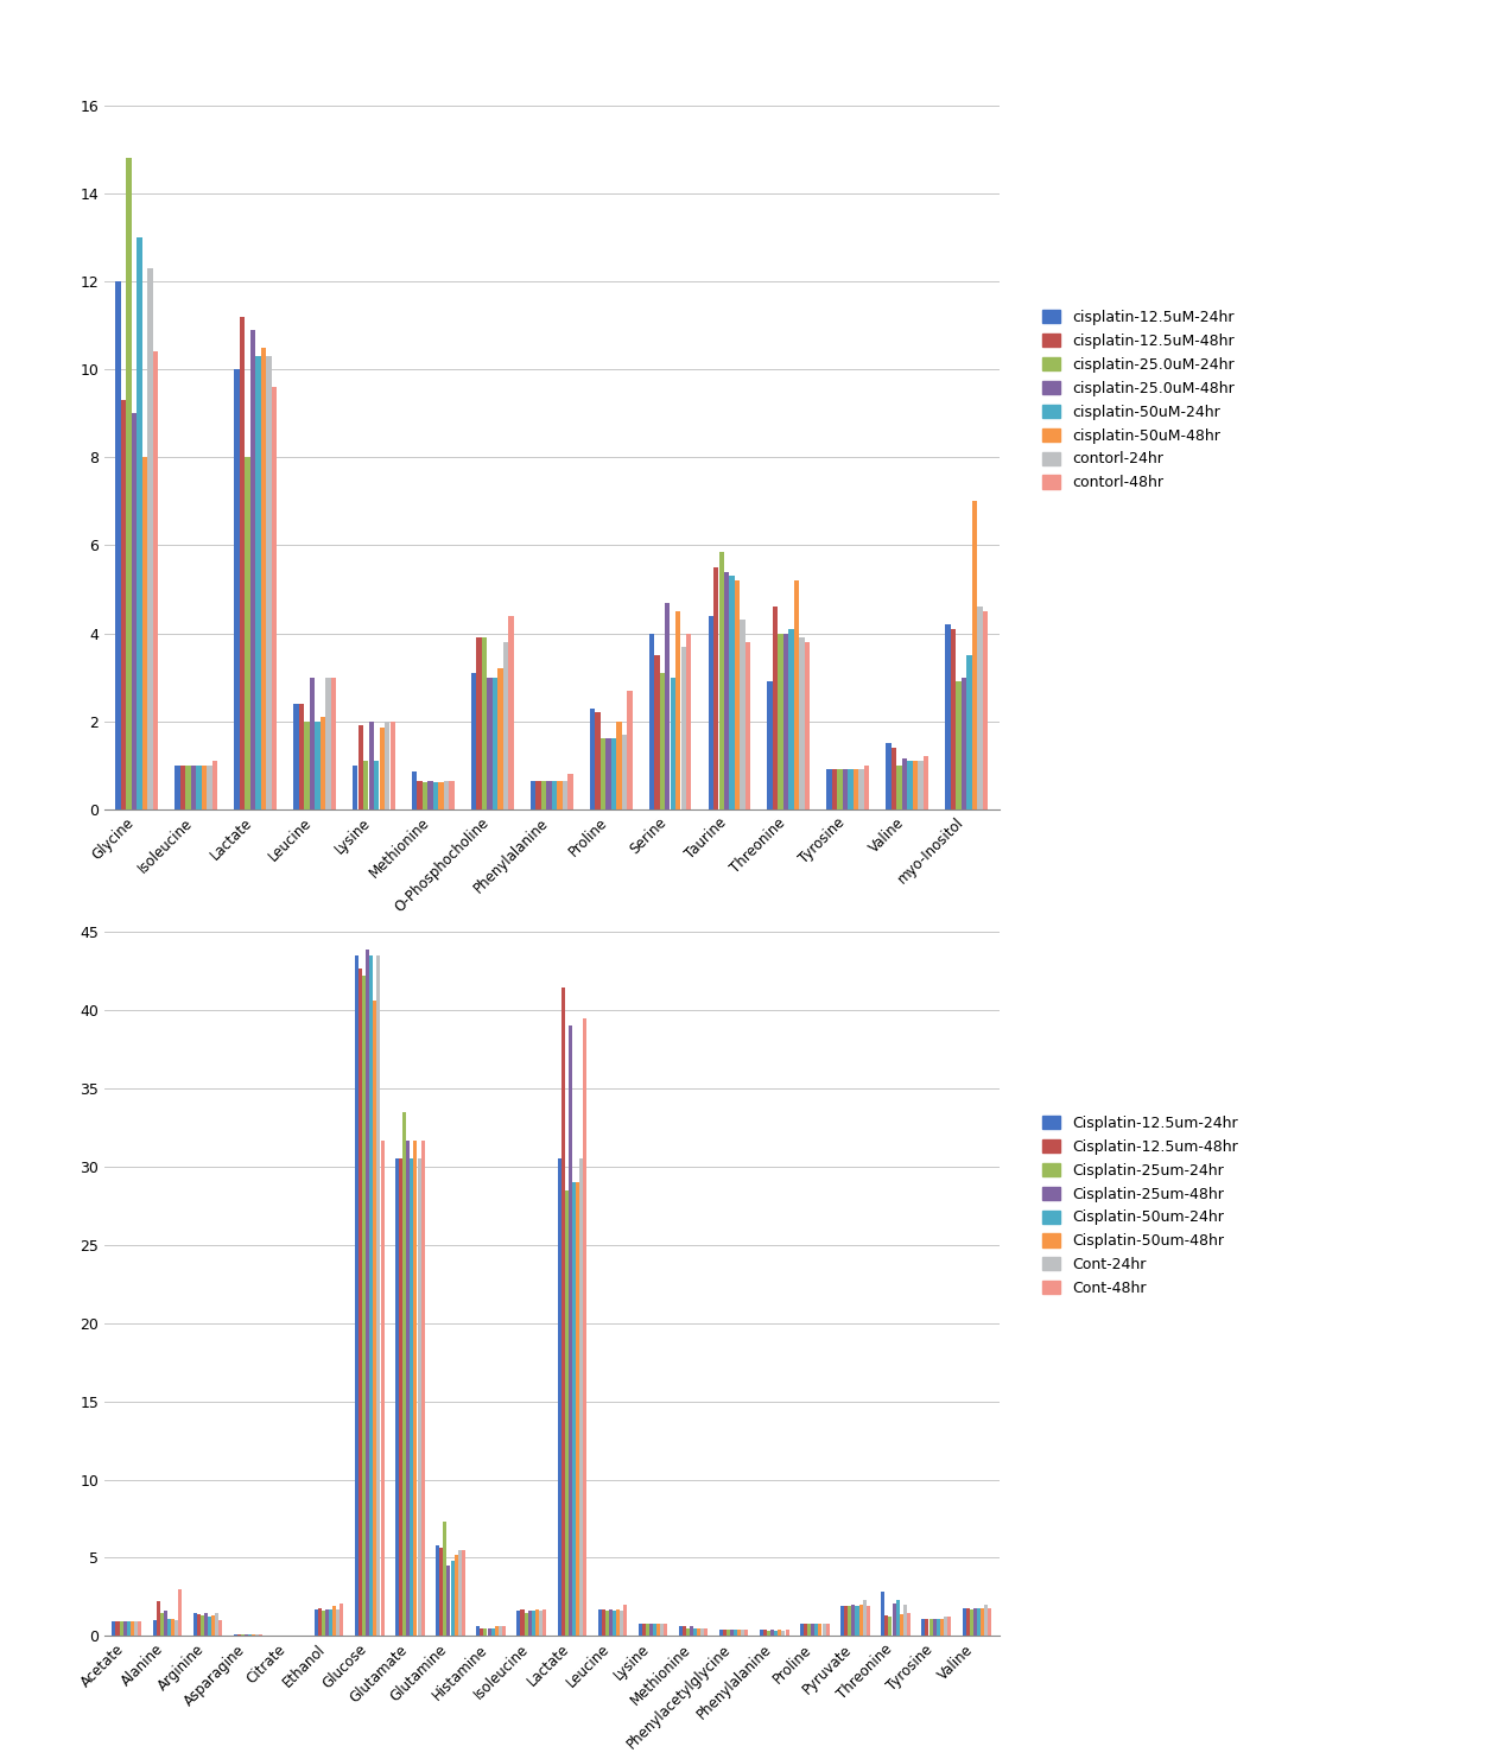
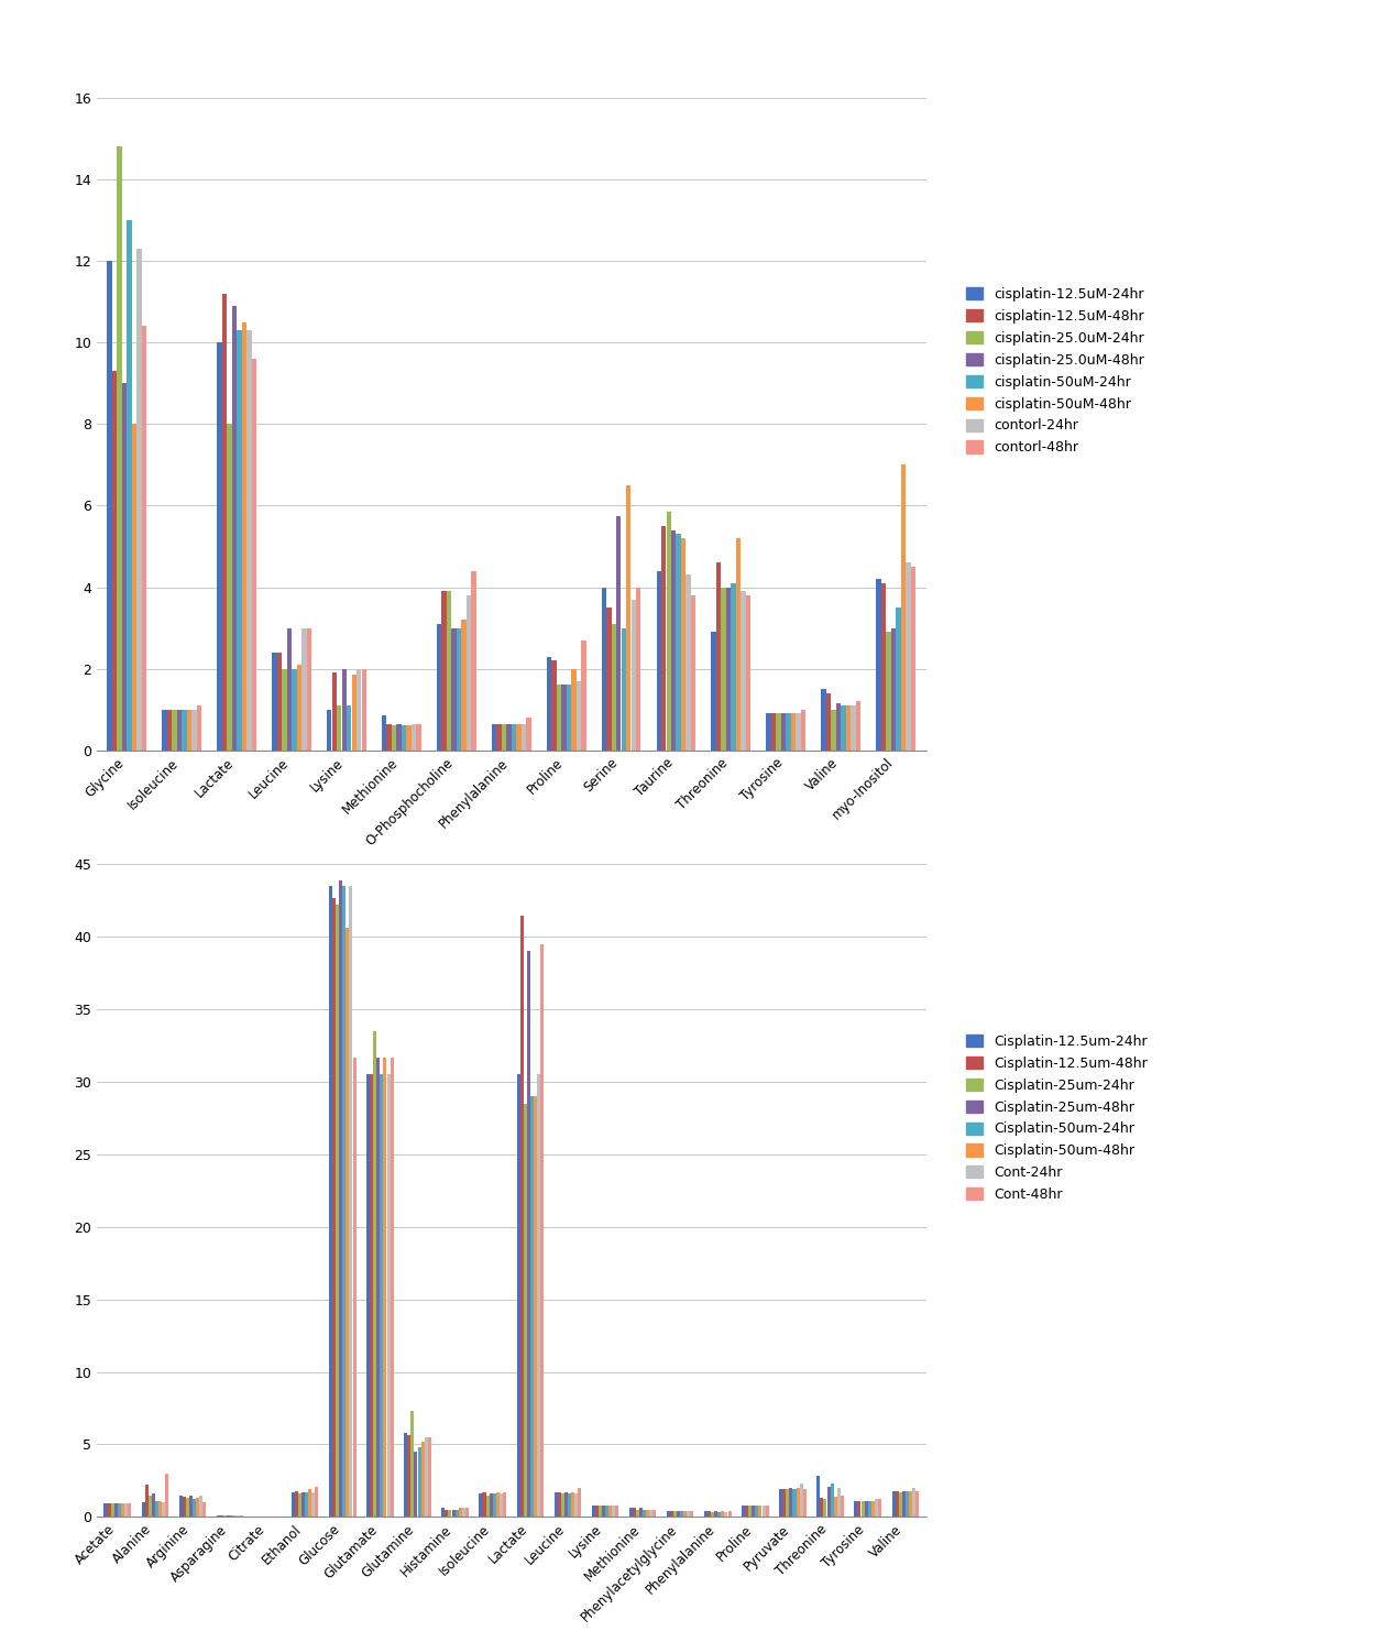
cisplatin-25.0uM-48hr/Serine: 4.70 -> 5.75
cisplatin-50uM-48hr/Serine: 4.50 -> 6.50
